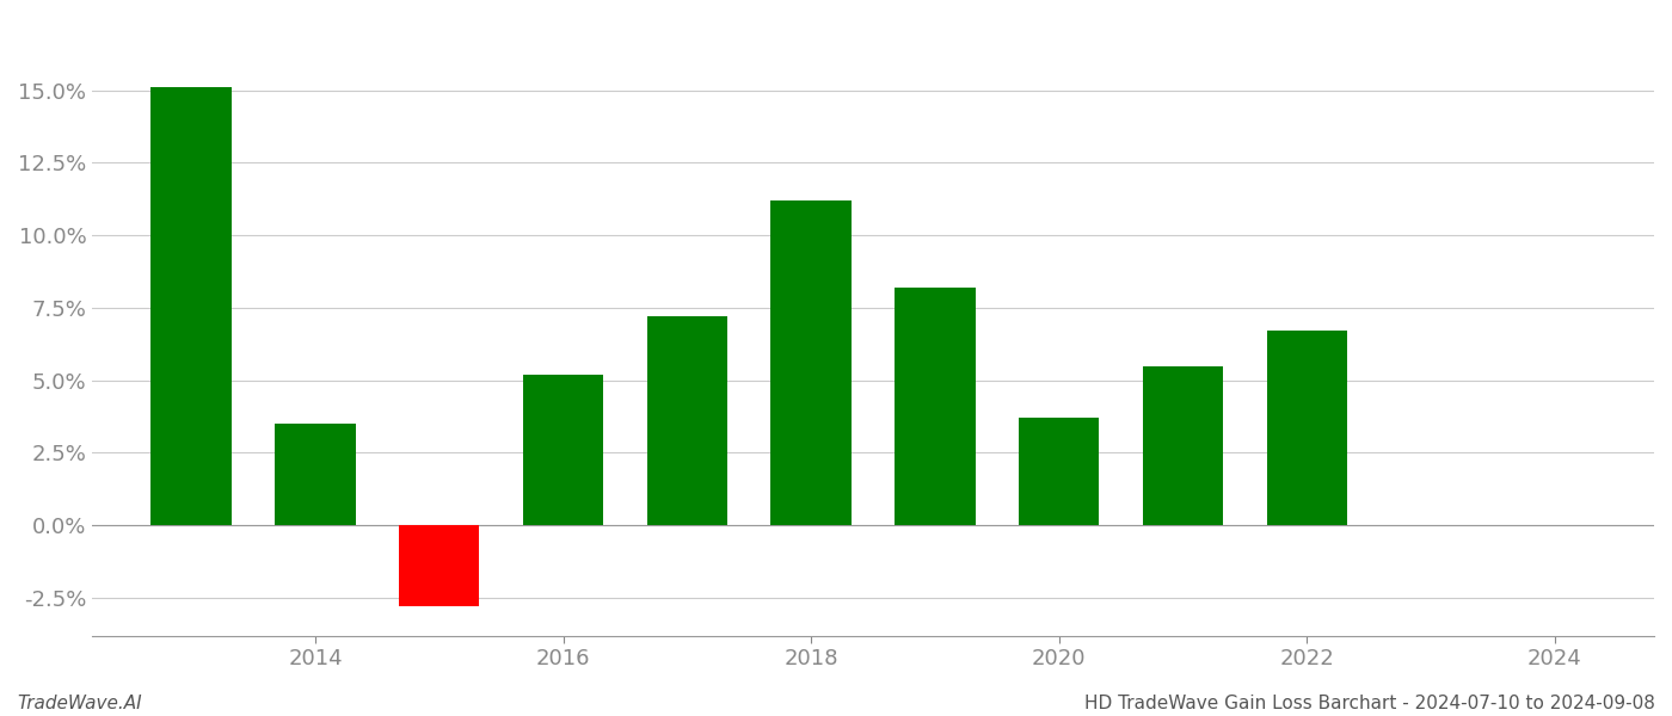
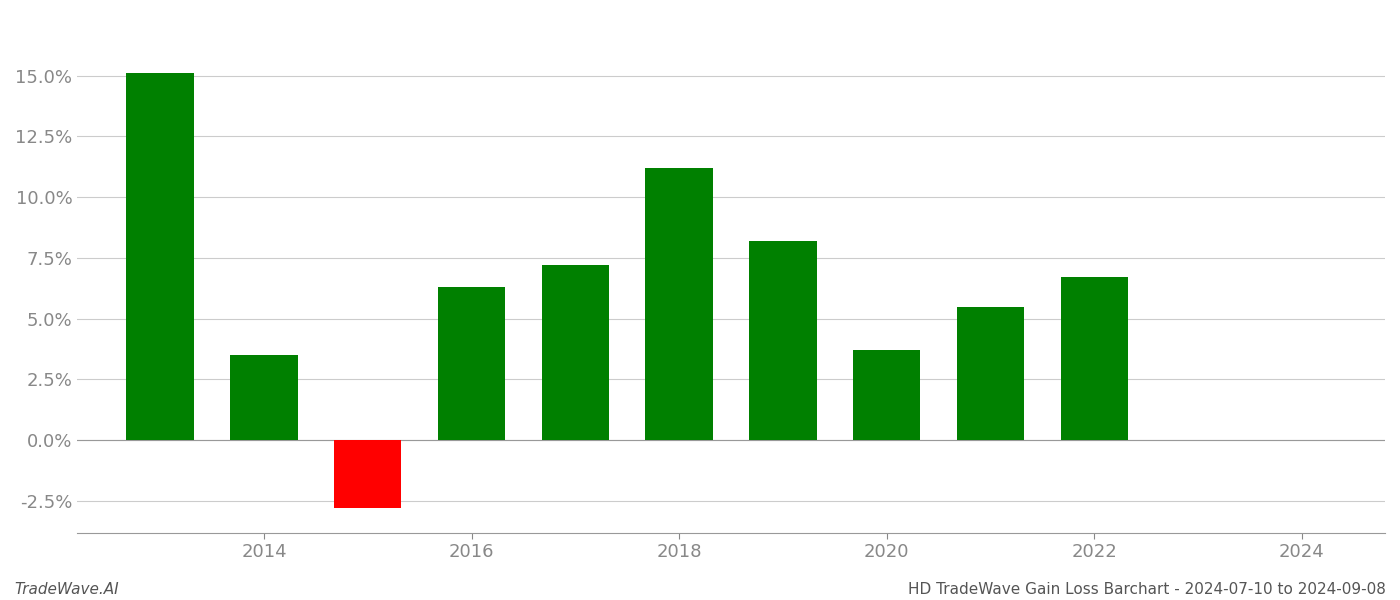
2016: 5.2% -> 6.3%
